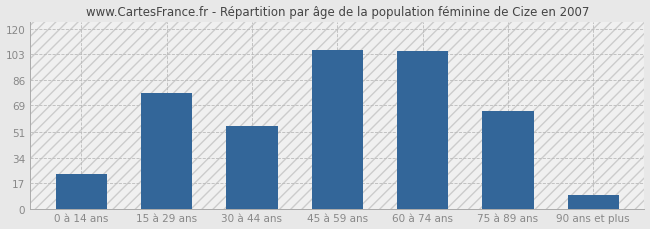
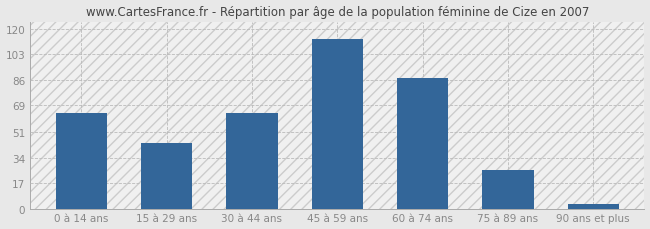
0 à 14 ans: 23 -> 64
15 à 29 ans: 77 -> 44
30 à 44 ans: 55 -> 64
45 à 59 ans: 106 -> 113
60 à 74 ans: 105 -> 87
75 à 89 ans: 65 -> 26
90 ans et plus: 9 -> 3
